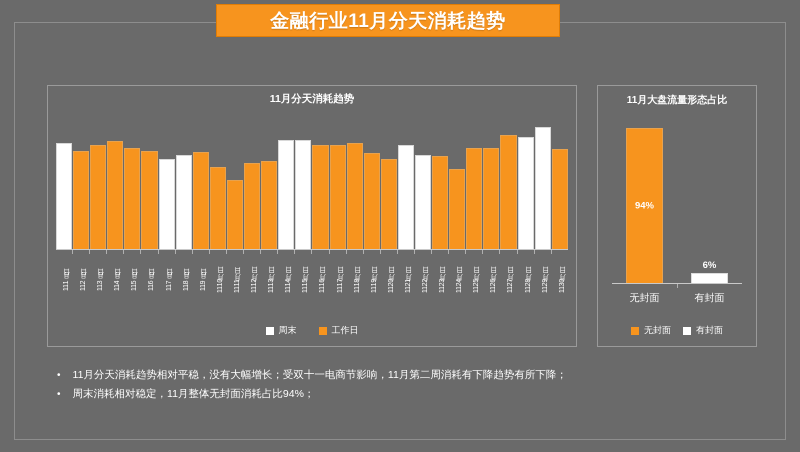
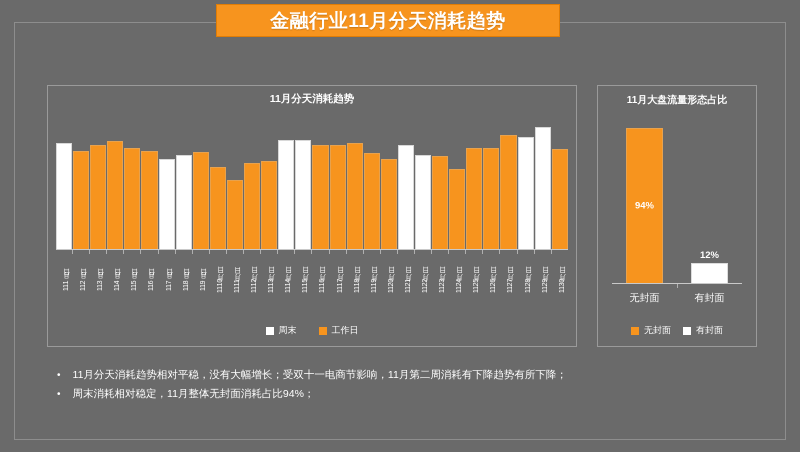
11月大盘流量形态占比/有封面: 6% -> 12%
